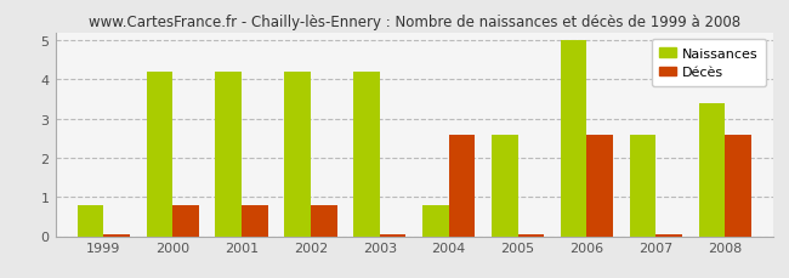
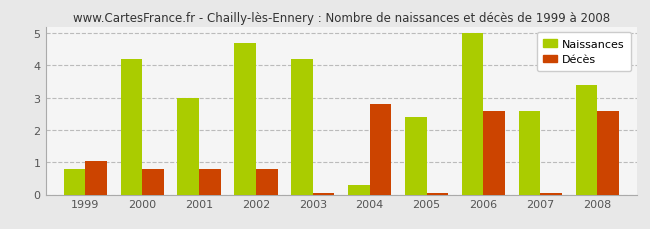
Décès/1999: 0.05 -> 1.05
Naissances/2001: 4.2 -> 3.0
Naissances/2002: 4.2 -> 4.7
Naissances/2004: 0.8 -> 0.3
Décès/2004: 2.60 -> 2.80
Naissances/2005: 2.6 -> 2.4
